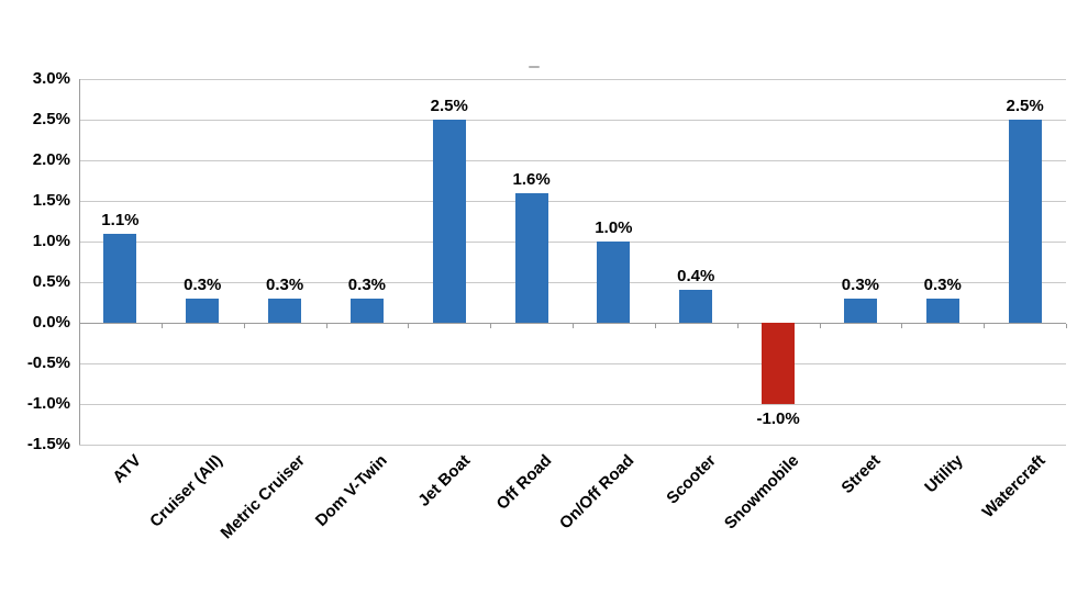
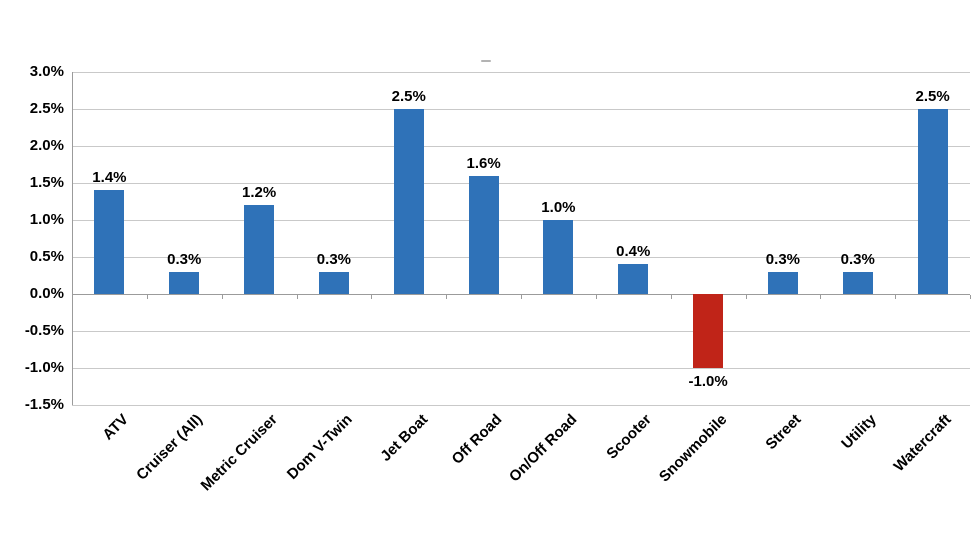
ATV: 1.1% -> 1.4%
Metric Cruiser: 0.3% -> 1.2%
